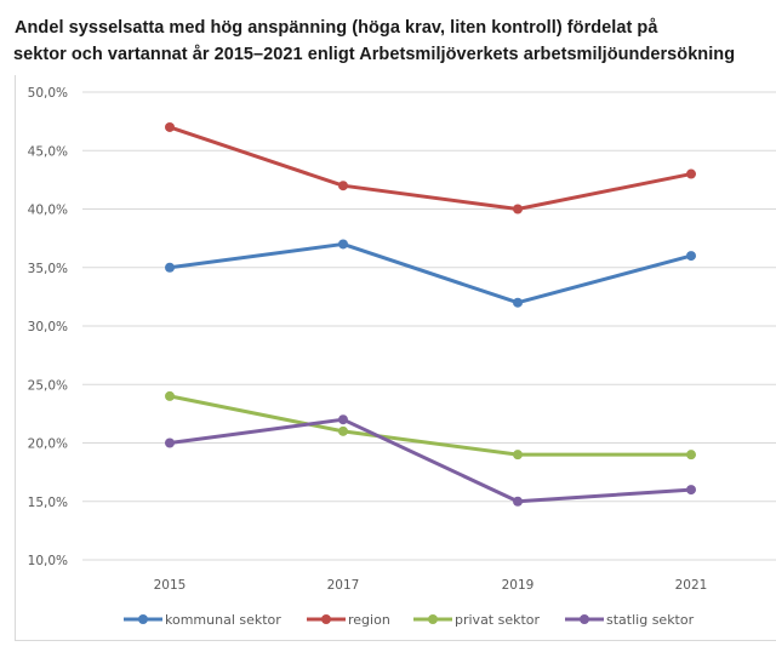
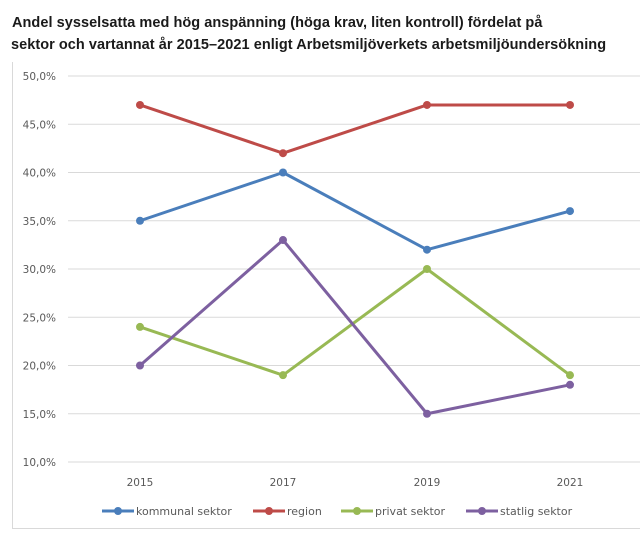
kommunal sektor/2017: 37% -> 40%
privat sektor/2017: 21% -> 19%
statlig sektor/2017: 22% -> 33%
region/2019: 40% -> 47%
privat sektor/2019: 19% -> 30%
region/2021: 43% -> 47%
statlig sektor/2021: 16% -> 18%
